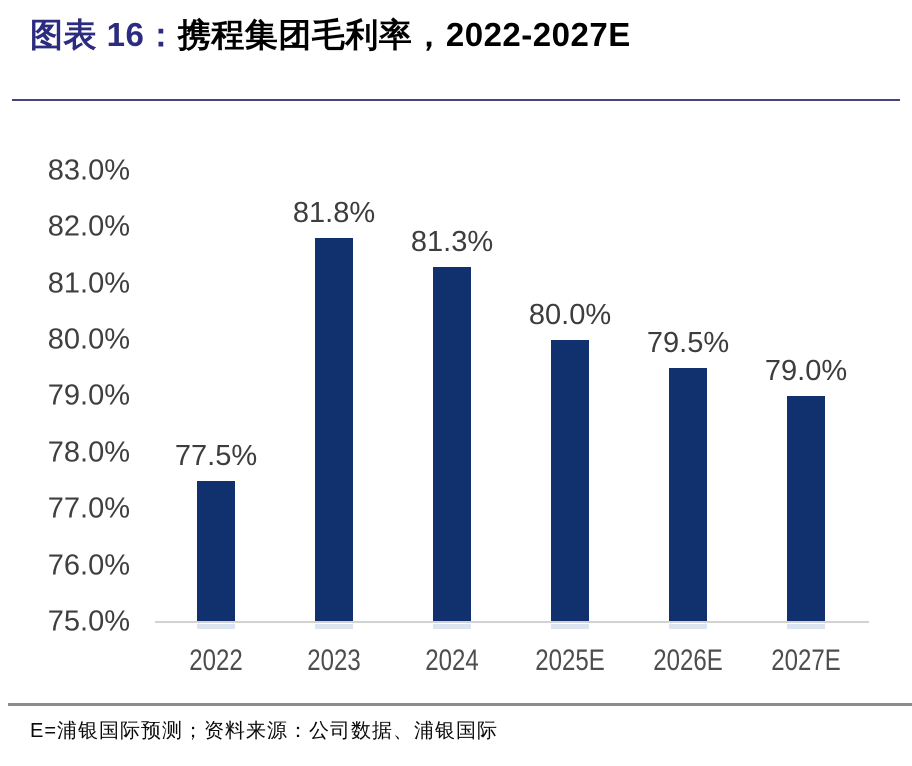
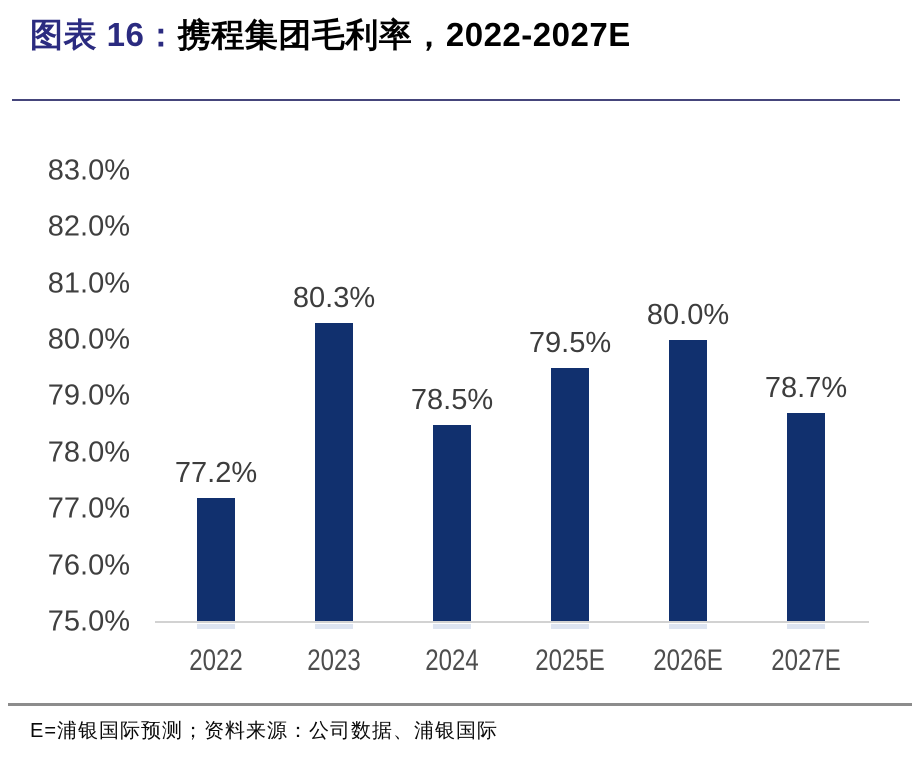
2022: 77.5% -> 77.2%
2023: 81.8% -> 80.3%
2024: 81.3% -> 78.5%
2025E: 80.0% -> 79.5%
2026E: 79.5% -> 80.0%
2027E: 79.0% -> 78.7%
